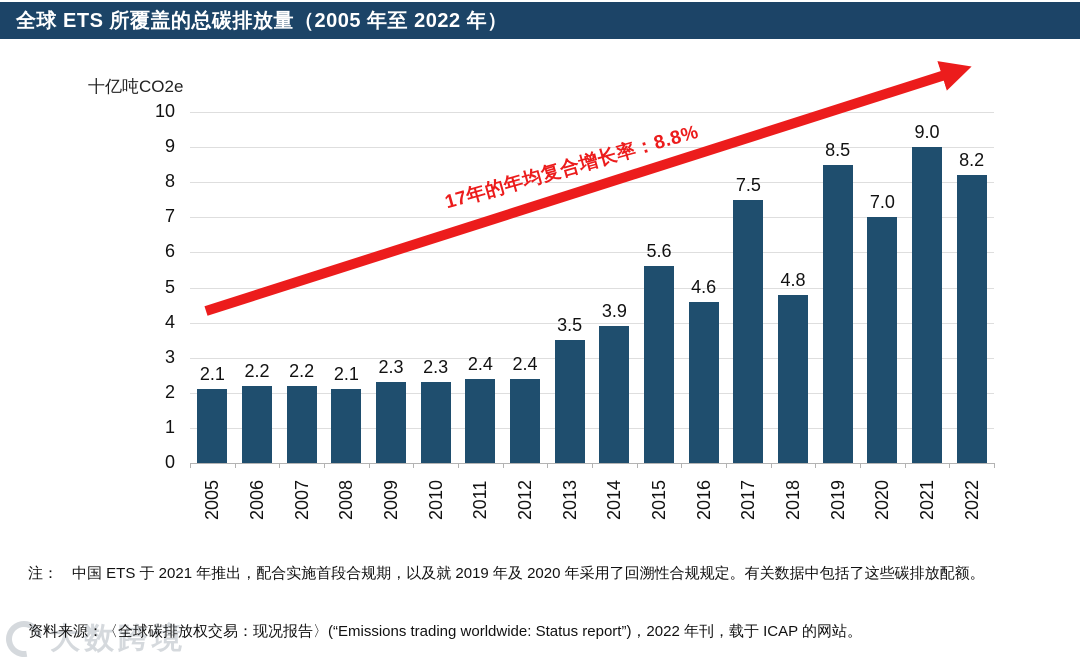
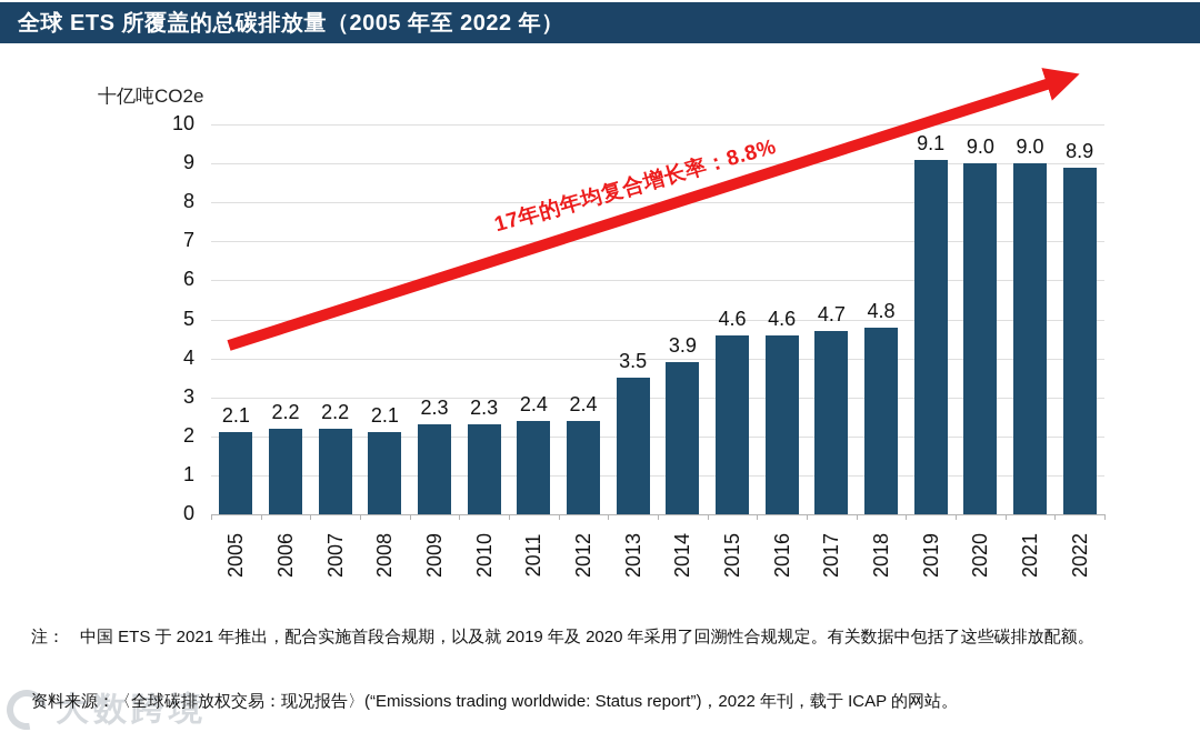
2015: 5.6 -> 4.6
2017: 7.5 -> 4.7
2019: 8.5 -> 9.1
2020: 7.0 -> 9.0
2022: 8.2 -> 8.9
